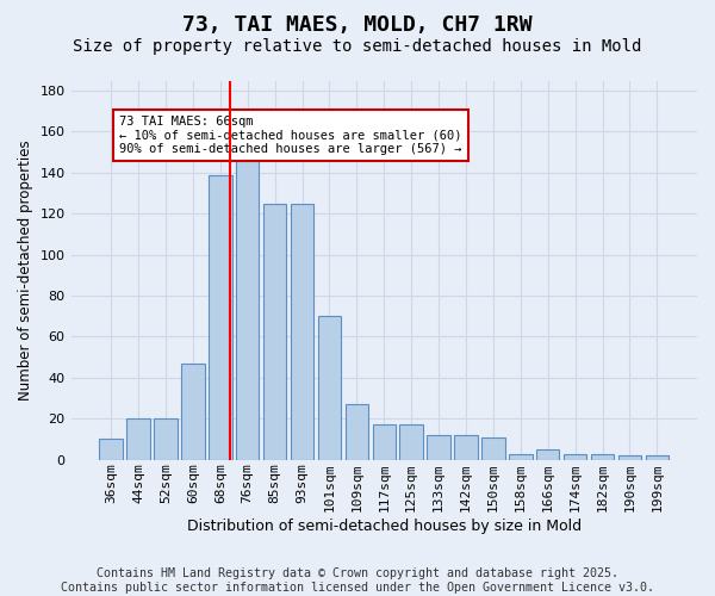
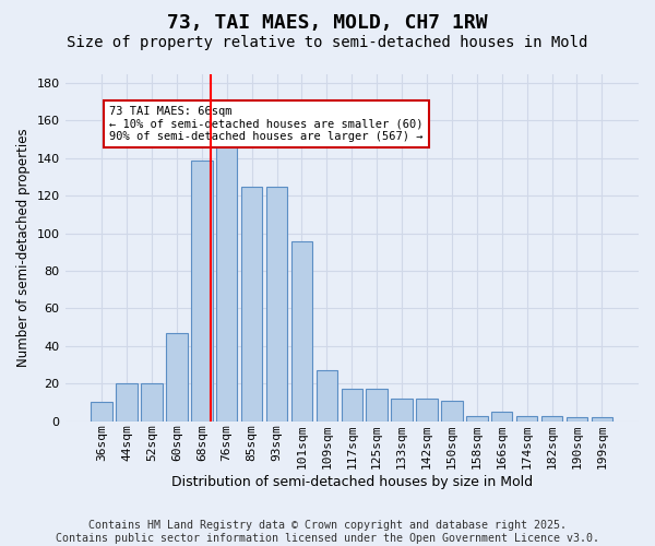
101sqm: 70 -> 96
